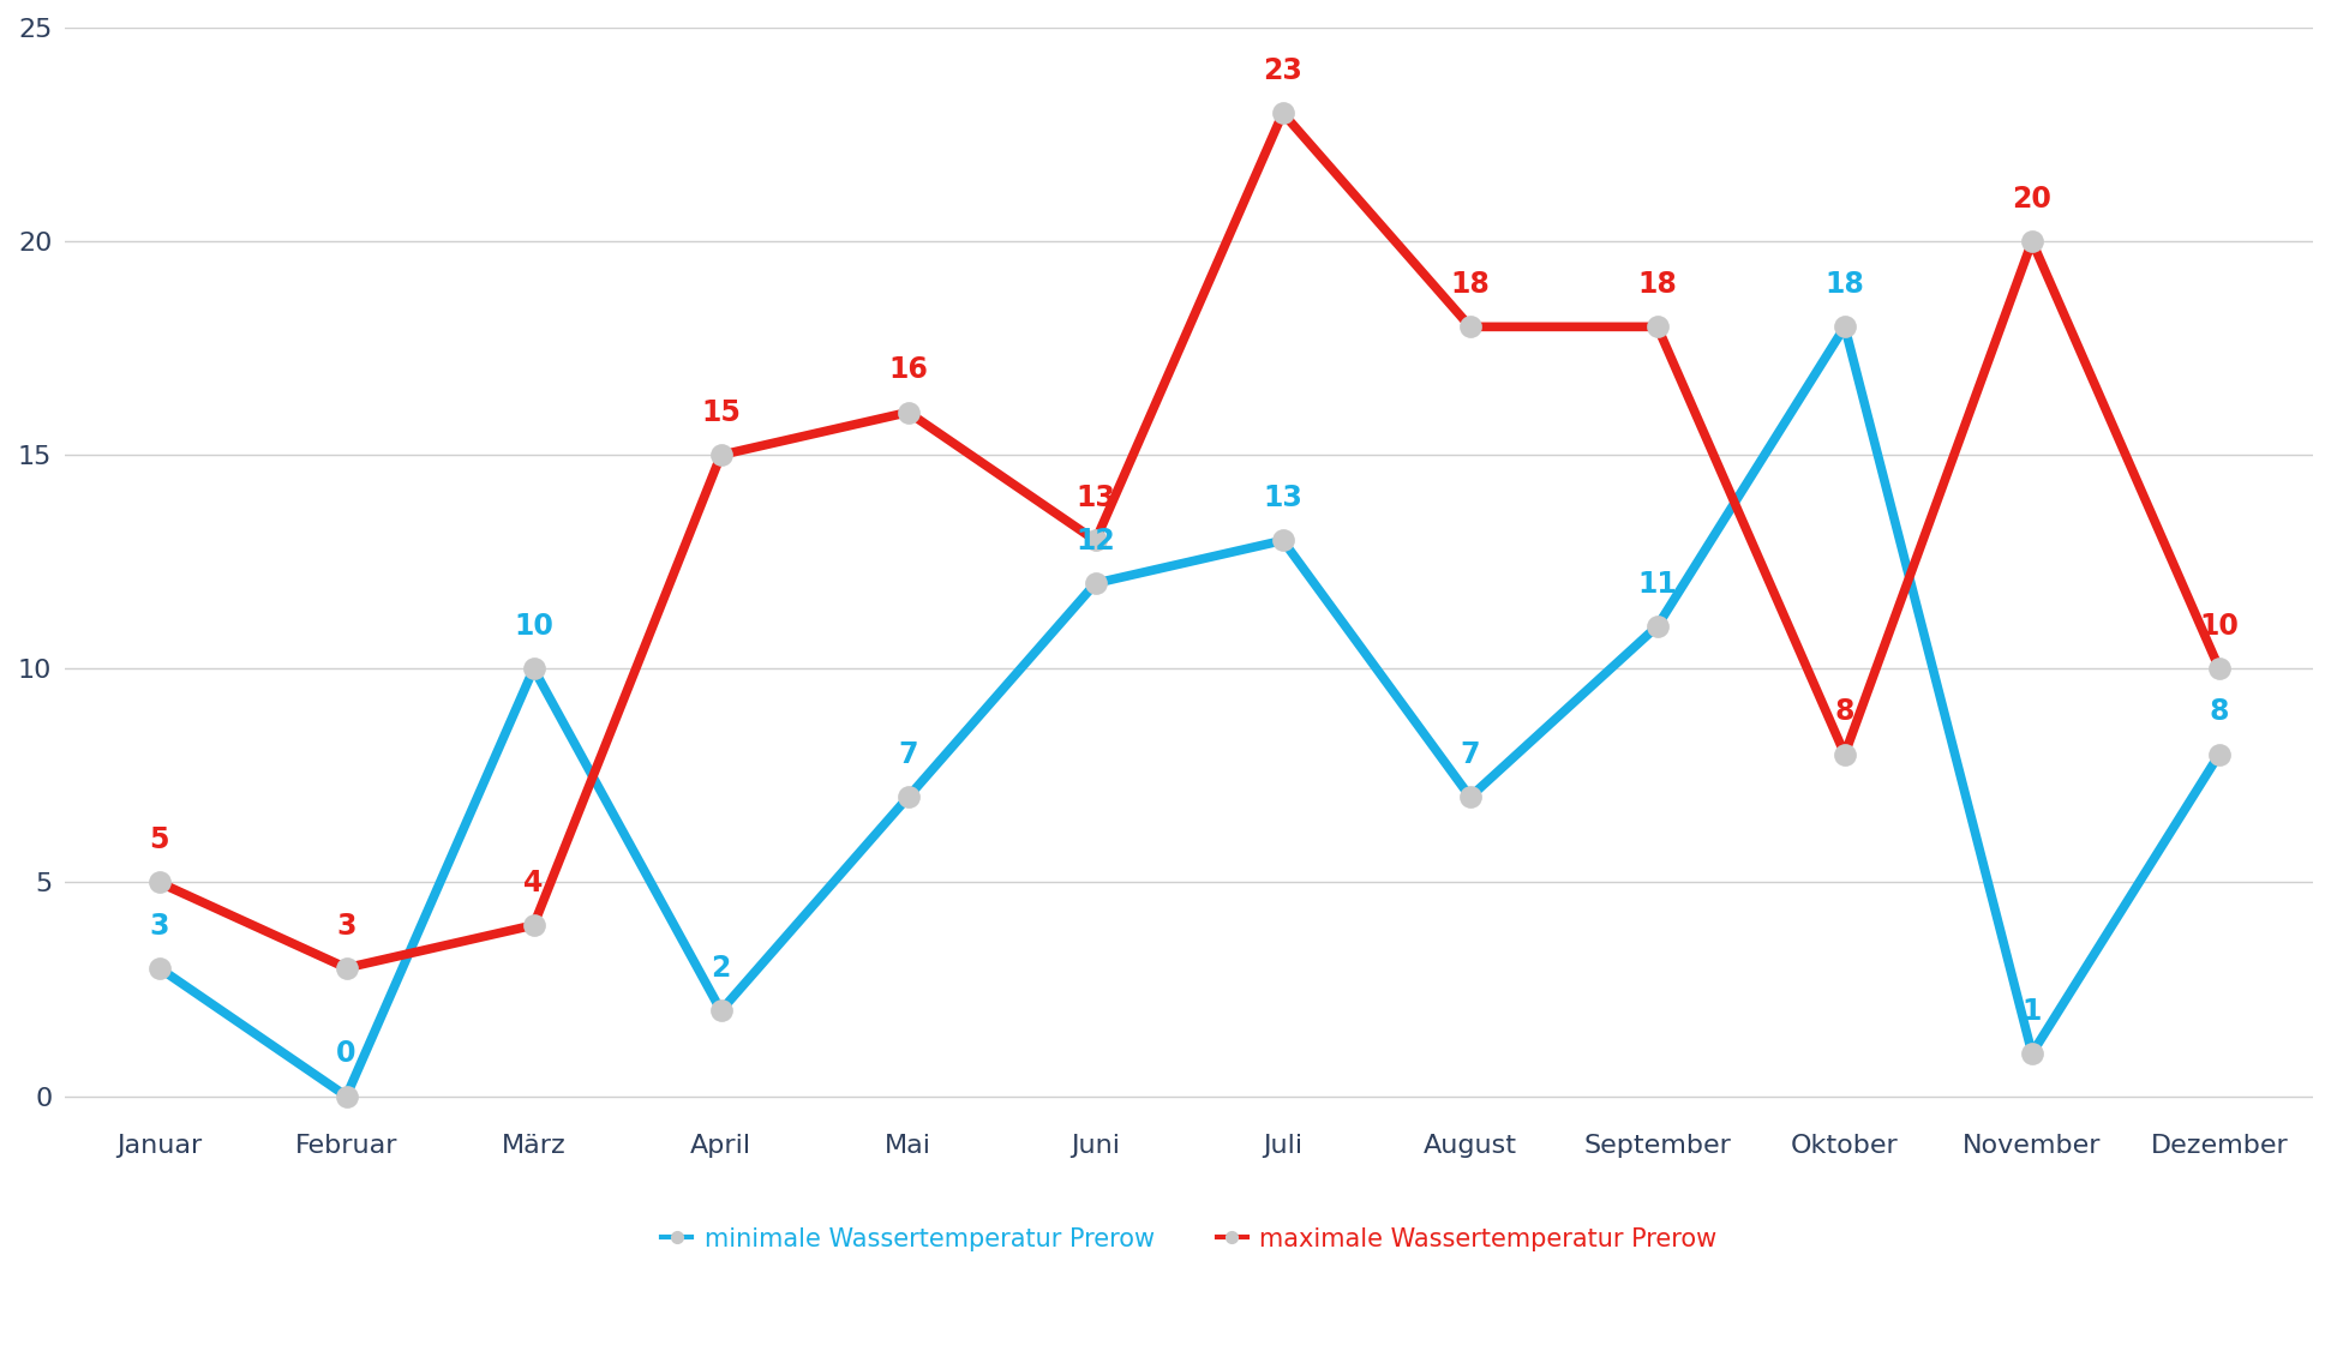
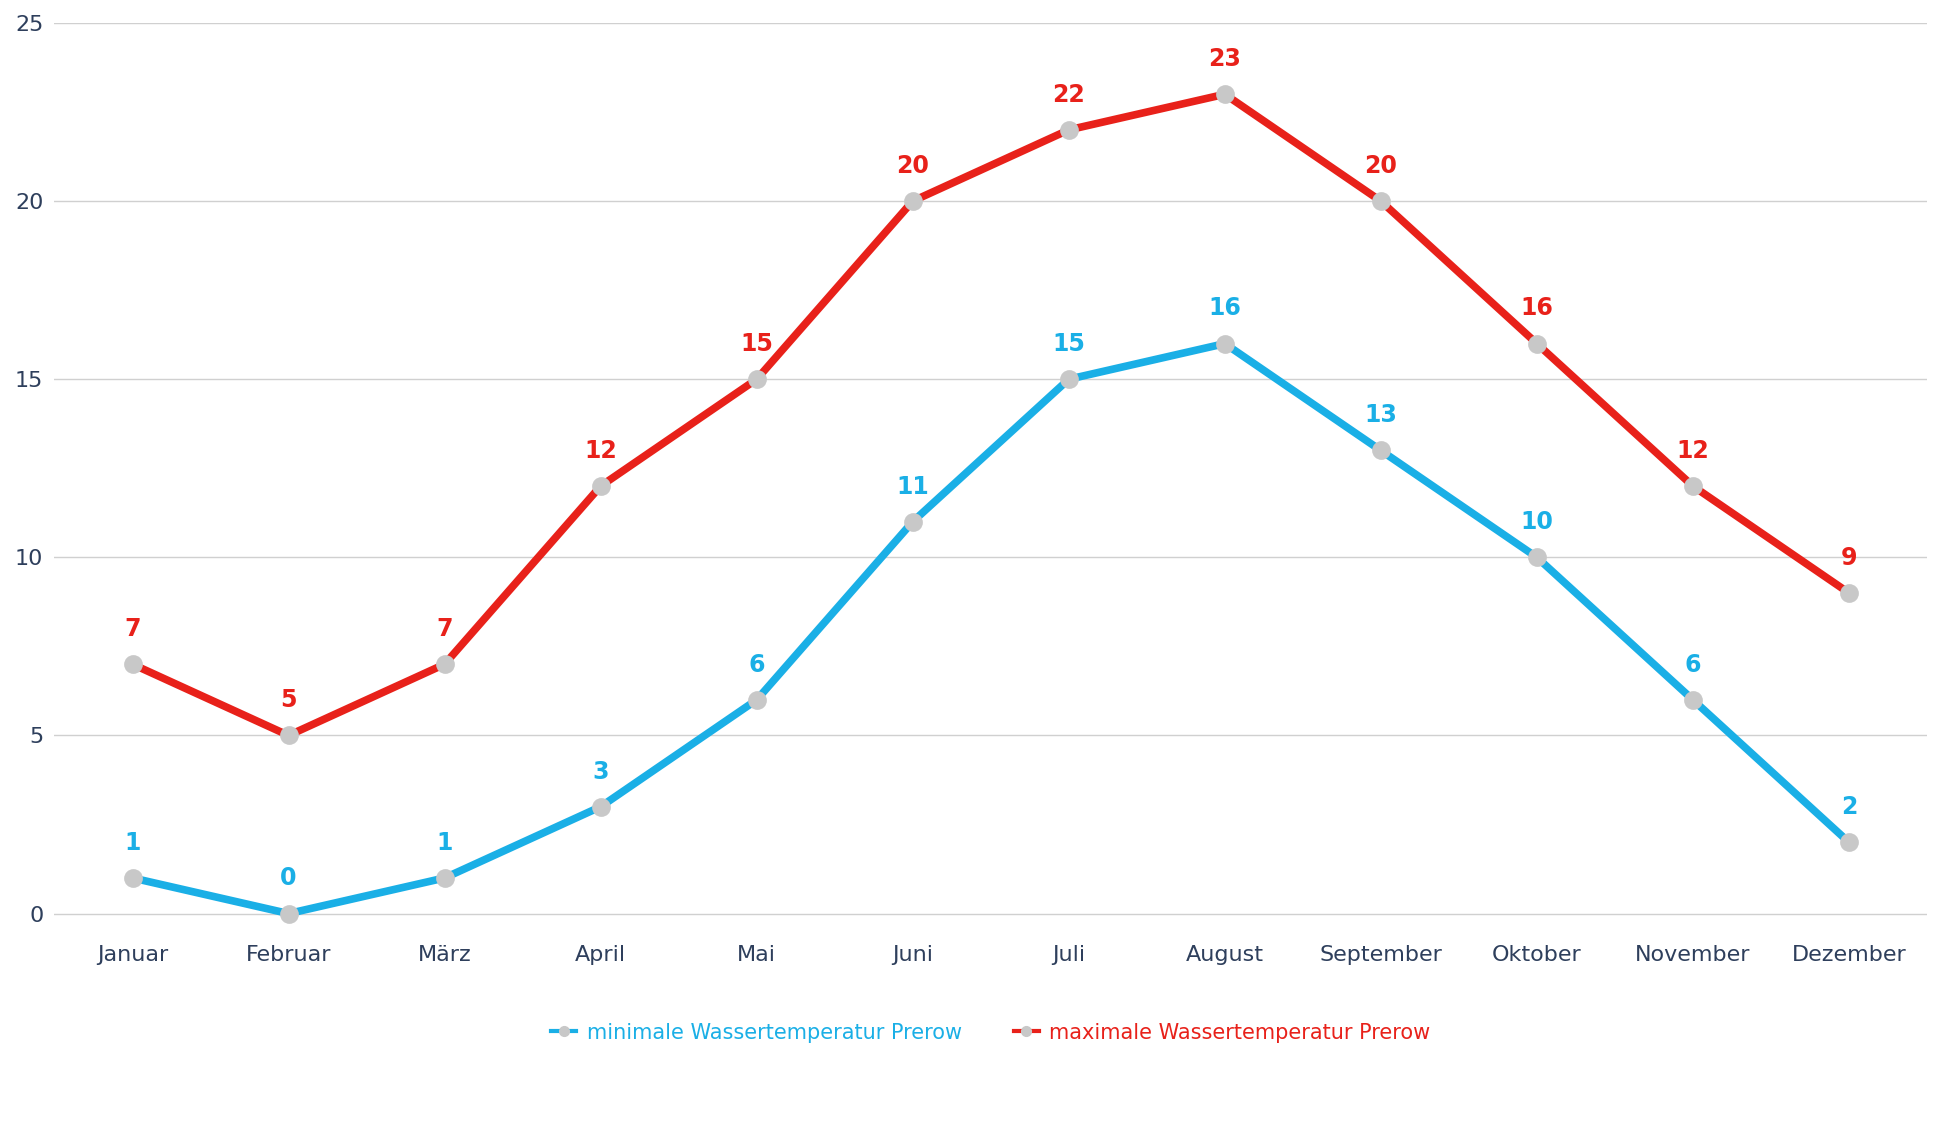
minimale Wassertemperatur Prerow/Januar: 3 -> 1
maximale Wassertemperatur Prerow/Januar: 5 -> 7
maximale Wassertemperatur Prerow/Februar: 3 -> 5
minimale Wassertemperatur Prerow/März: 10 -> 1
maximale Wassertemperatur Prerow/März: 4 -> 7
minimale Wassertemperatur Prerow/April: 2 -> 3
maximale Wassertemperatur Prerow/April: 15 -> 12
minimale Wassertemperatur Prerow/Mai: 7 -> 6
maximale Wassertemperatur Prerow/Mai: 16 -> 15
minimale Wassertemperatur Prerow/Juni: 12 -> 11
maximale Wassertemperatur Prerow/Juni: 13 -> 20
minimale Wassertemperatur Prerow/Juli: 13 -> 15
maximale Wassertemperatur Prerow/Juli: 23 -> 22
minimale Wassertemperatur Prerow/August: 7 -> 16
maximale Wassertemperatur Prerow/August: 18 -> 23
minimale Wassertemperatur Prerow/September: 11 -> 13
maximale Wassertemperatur Prerow/September: 18 -> 20
minimale Wassertemperatur Prerow/Oktober: 18 -> 10
maximale Wassertemperatur Prerow/Oktober: 8 -> 16
minimale Wassertemperatur Prerow/November: 1 -> 6
maximale Wassertemperatur Prerow/November: 20 -> 12
minimale Wassertemperatur Prerow/Dezember: 8 -> 2
maximale Wassertemperatur Prerow/Dezember: 10 -> 9
